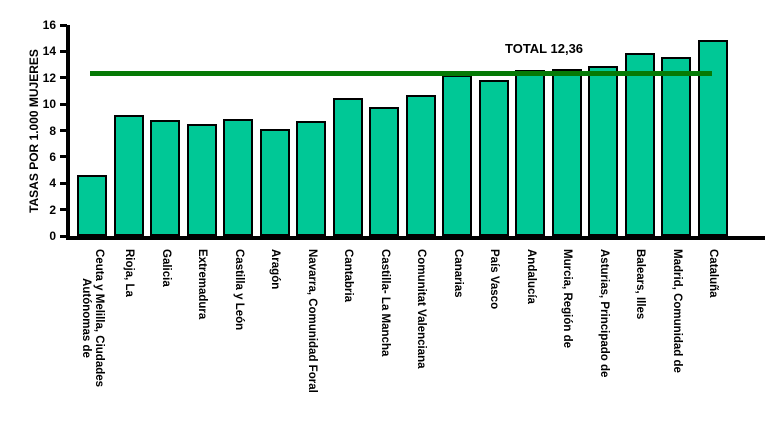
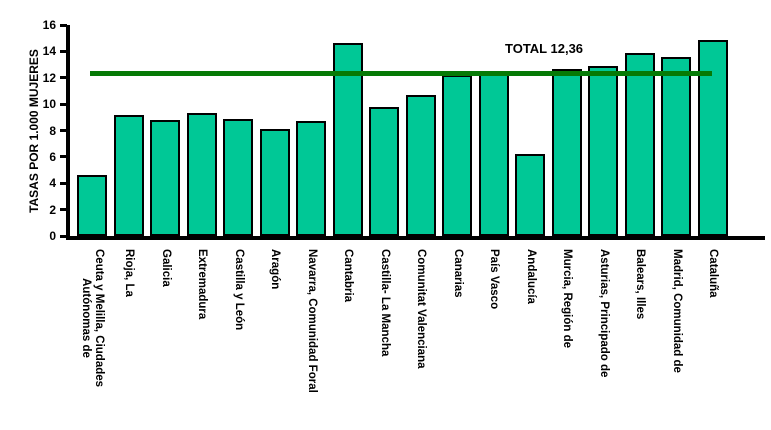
Extremadura: 8.5 -> 9.3
Cantabria: 10.5 -> 14.6
País Vasco: 11.8 -> 12.3
Andalucía: 12.6 -> 6.2
